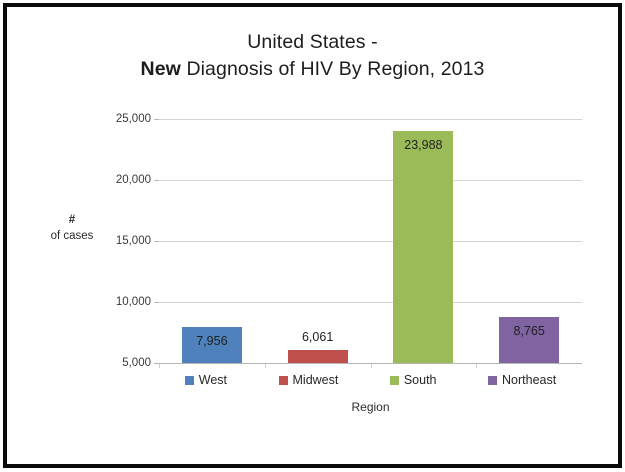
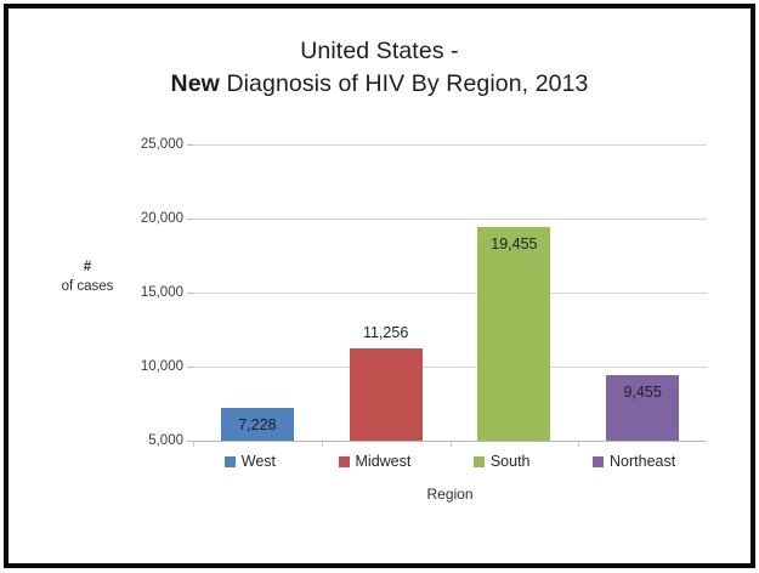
West: 7,956 -> 7,228
Midwest: 6,061 -> 11,256
South: 23,988 -> 19,455
Northeast: 8,765 -> 9,455
